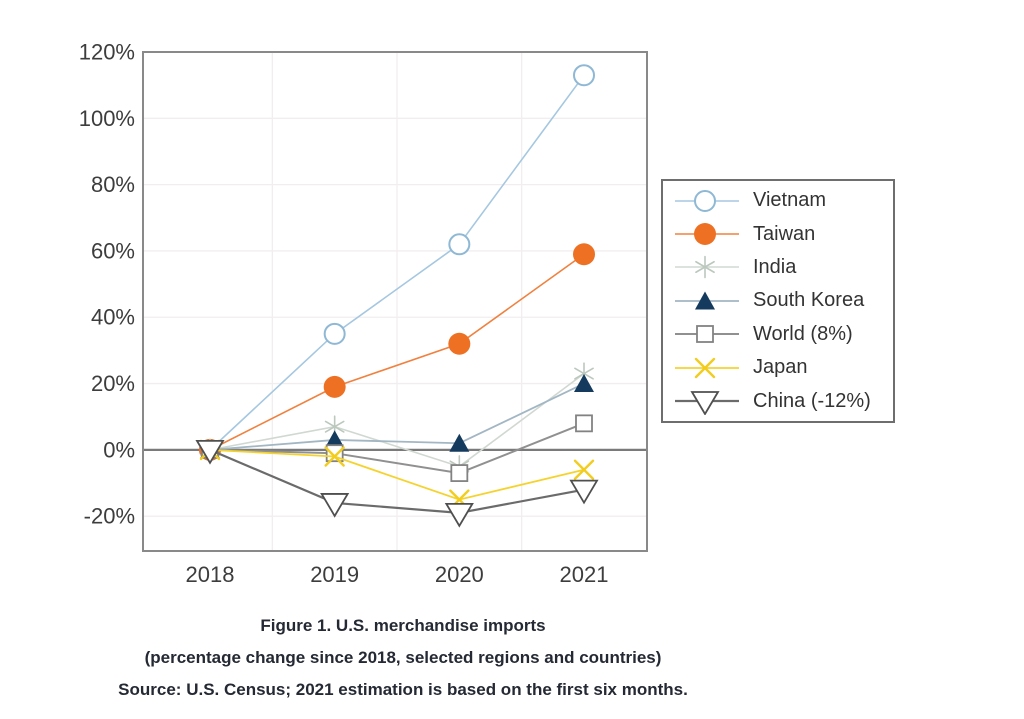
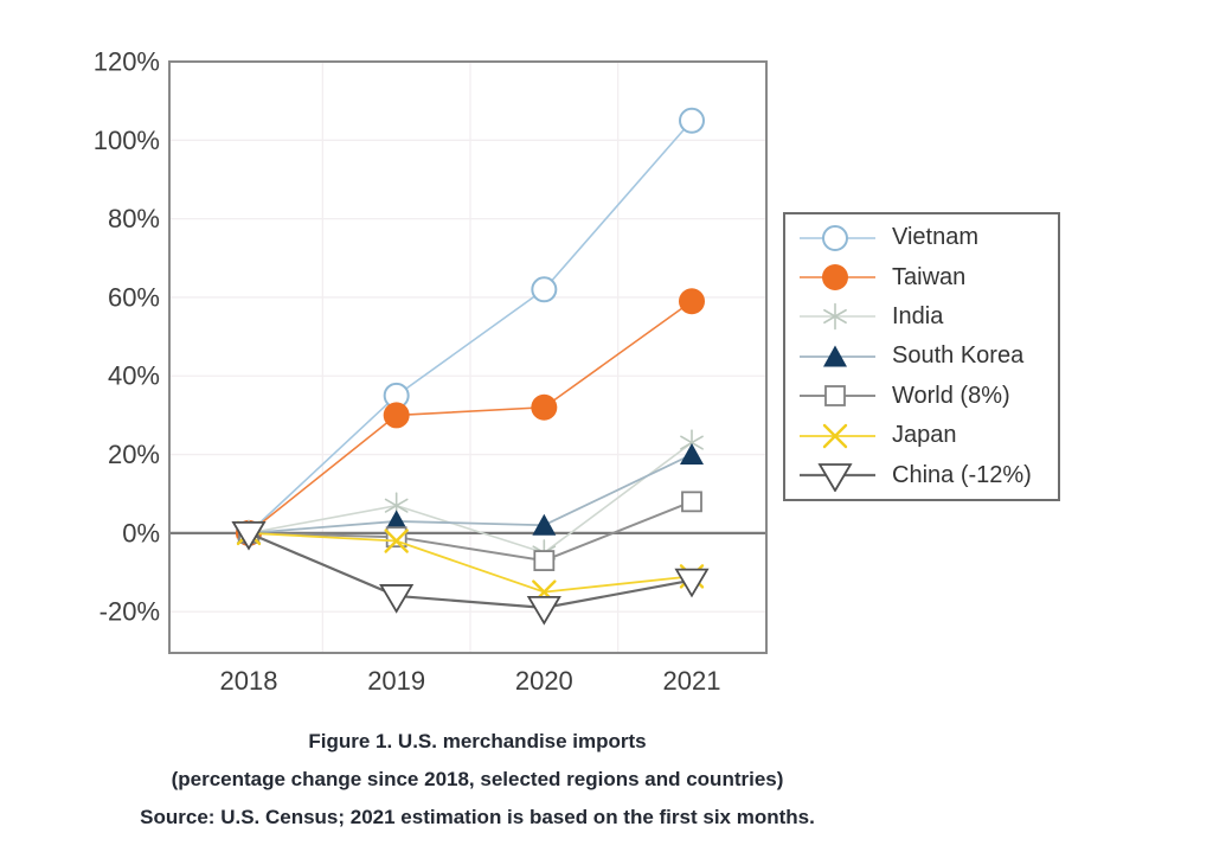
Taiwan/2019: 19% -> 30%
Vietnam/2021: 113% -> 105%
Japan/2021: -6% -> -11%
